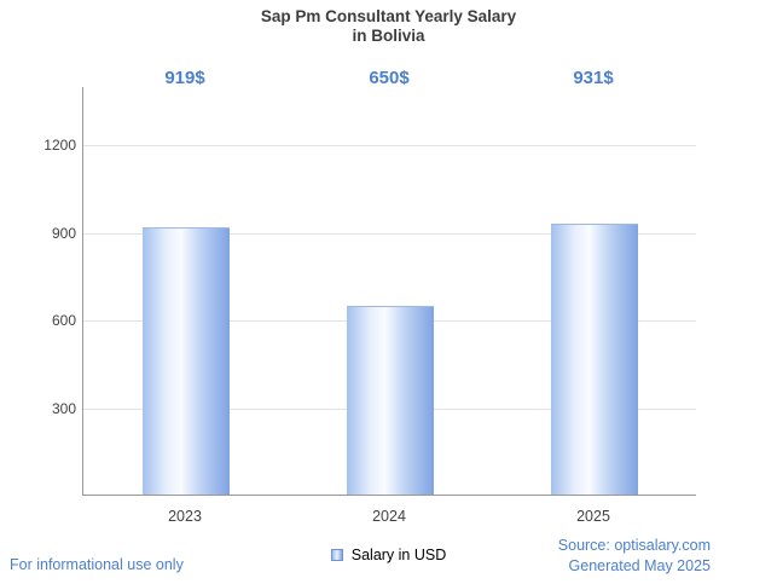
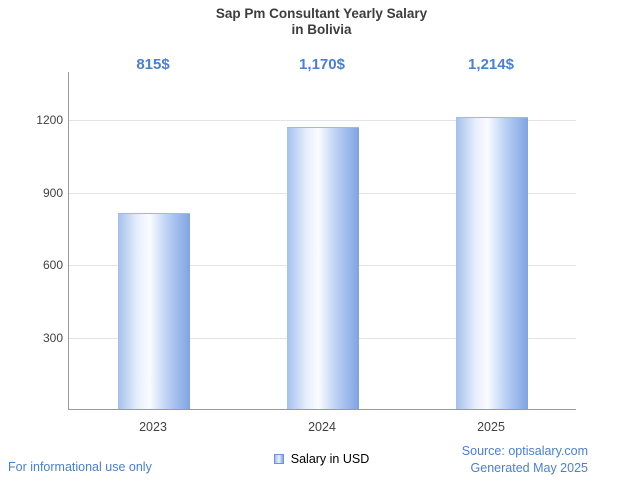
2023: 919 -> 815
2024: 650 -> 1,170
2025: 931 -> 1,214
